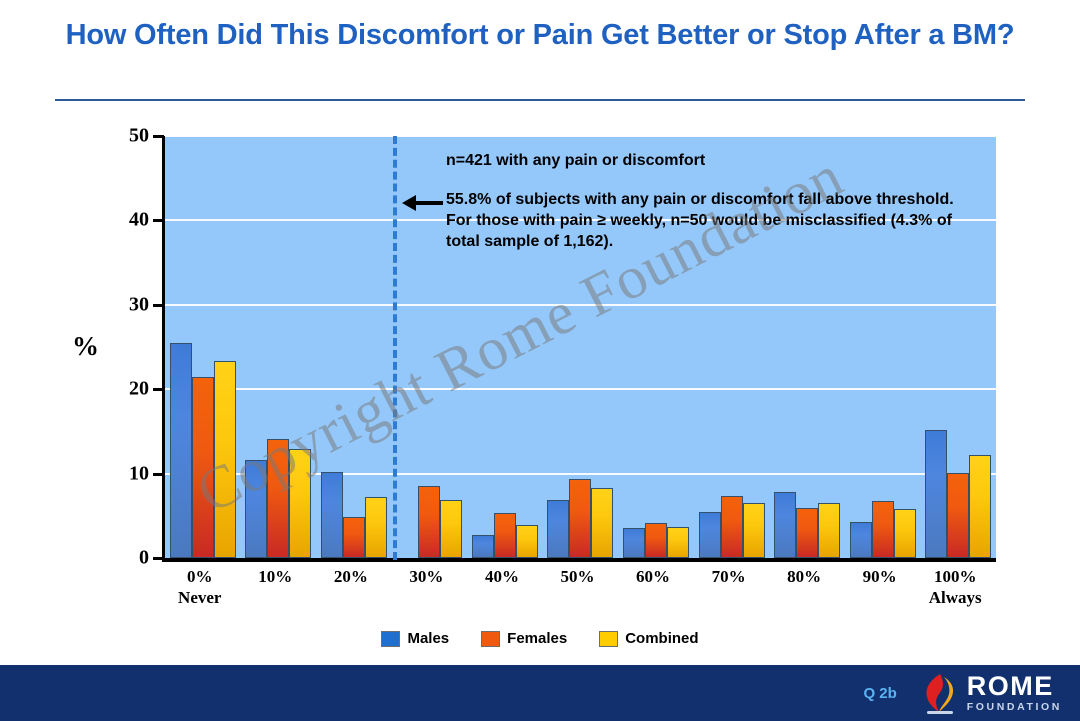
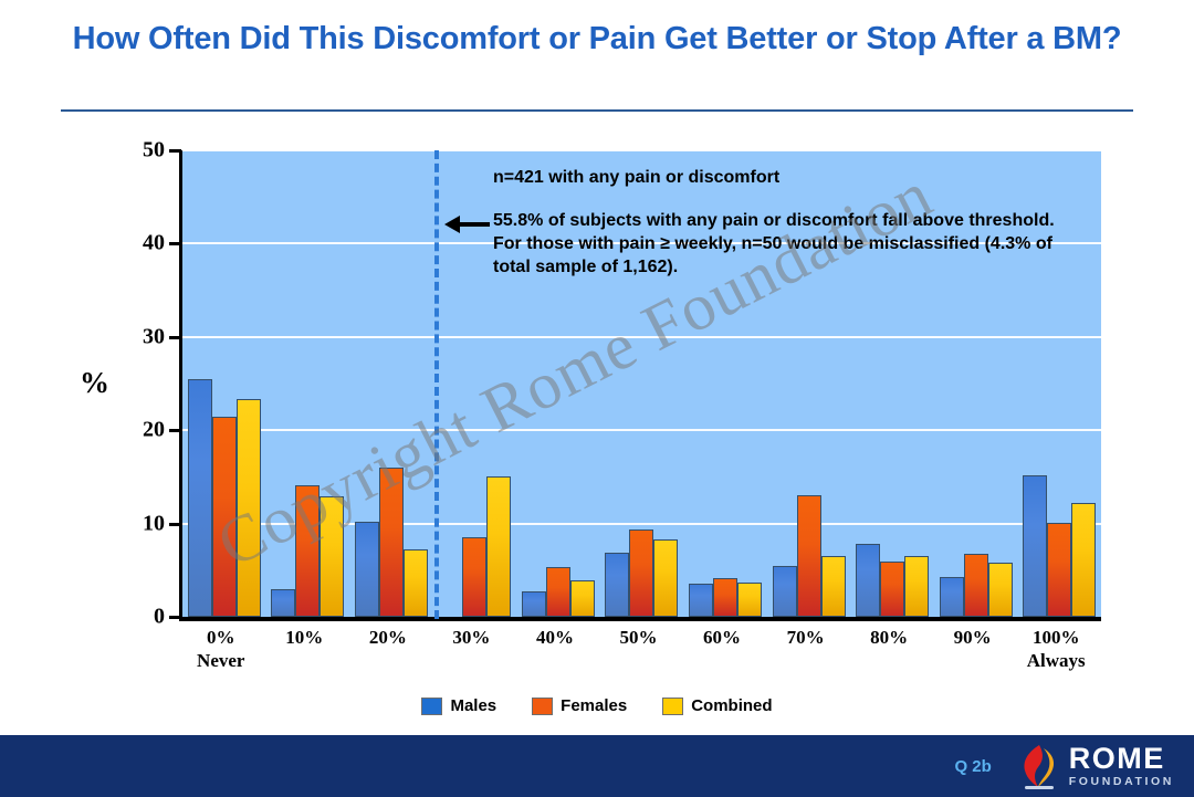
Males/10%: 12 -> 3
Females/20%: 5 -> 16
Combined/30%: 7 -> 15
Females/70%: 7 -> 13
